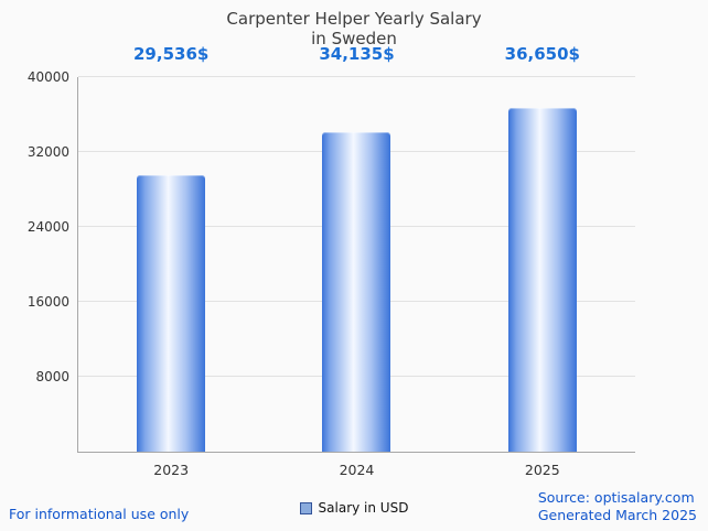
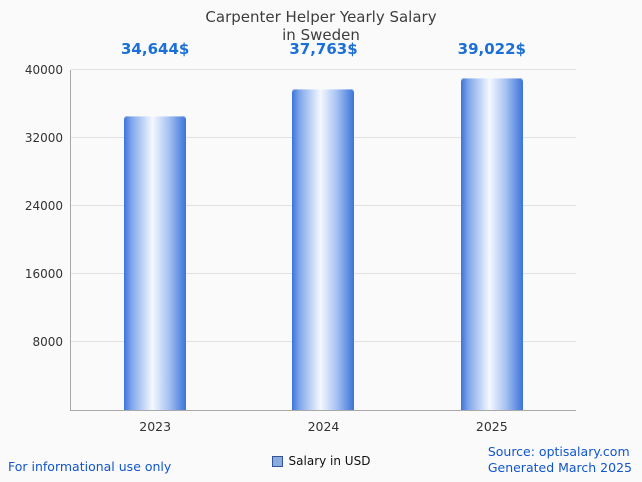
2023: 29,536 -> 34,644
2024: 34,135 -> 37,763
2025: 36,650 -> 39,022
